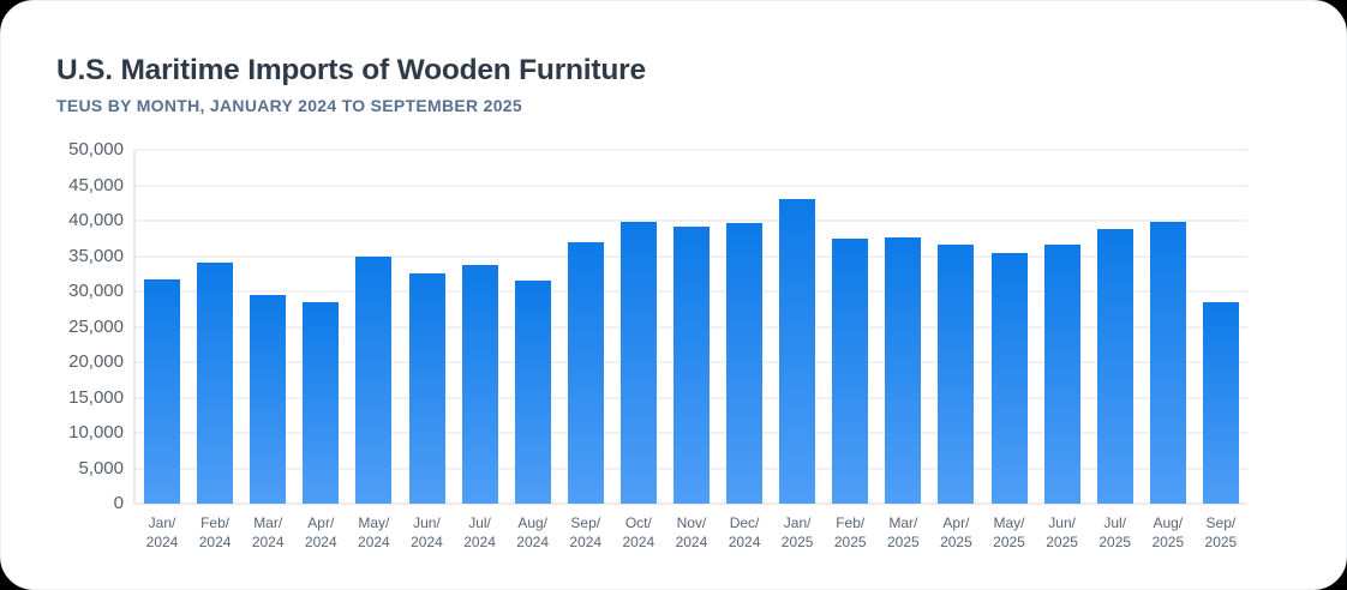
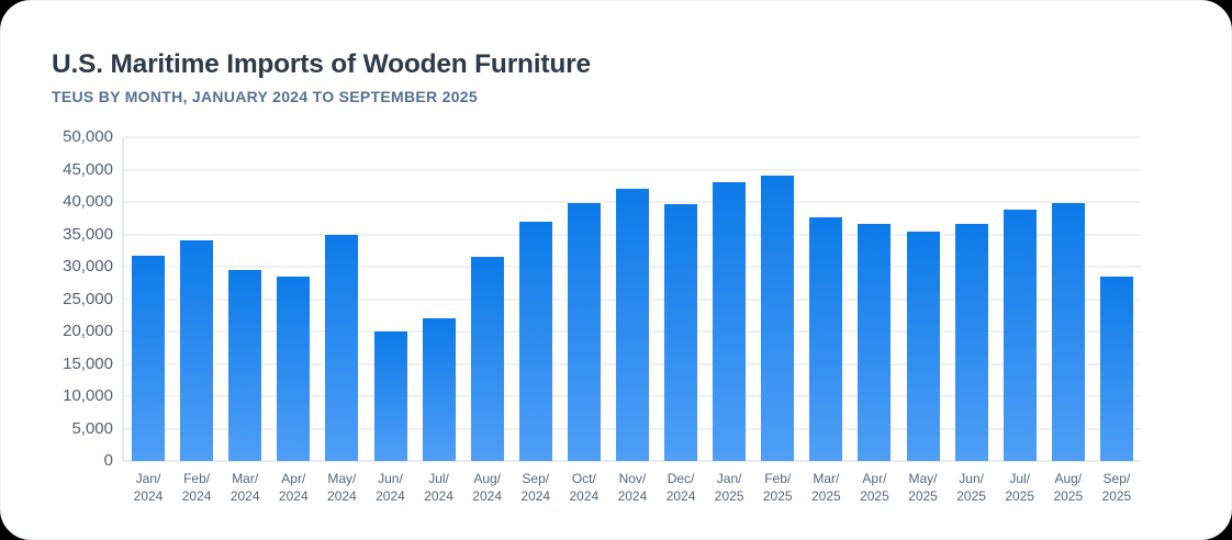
Jun/2024: 33000 -> 20000
Jul/2024: 34000 -> 22000
Nov/2024: 39000 -> 42000
Feb/2025: 37000 -> 44000
